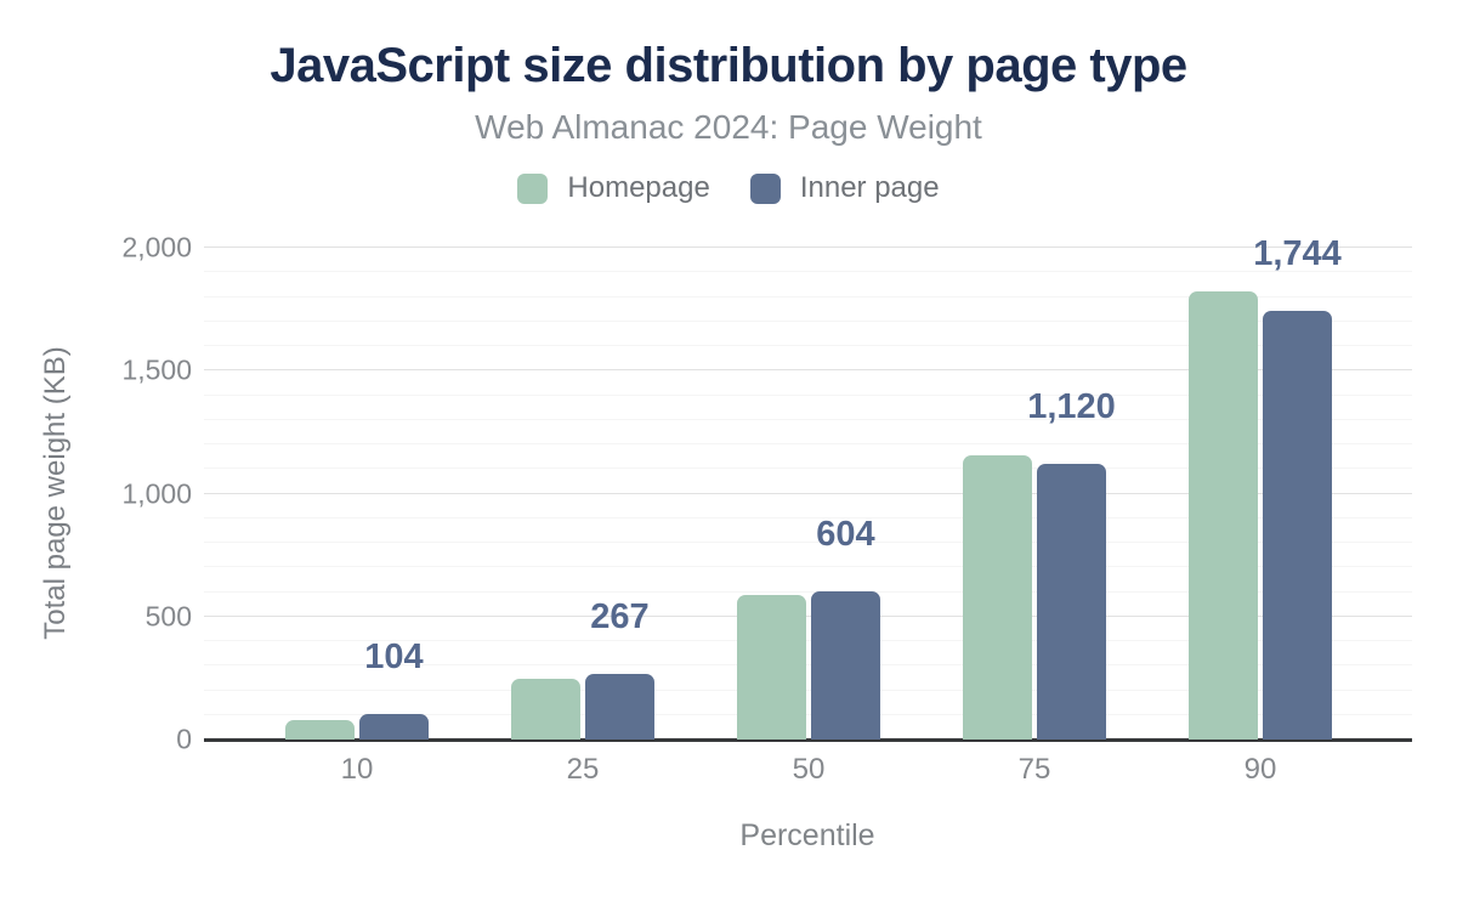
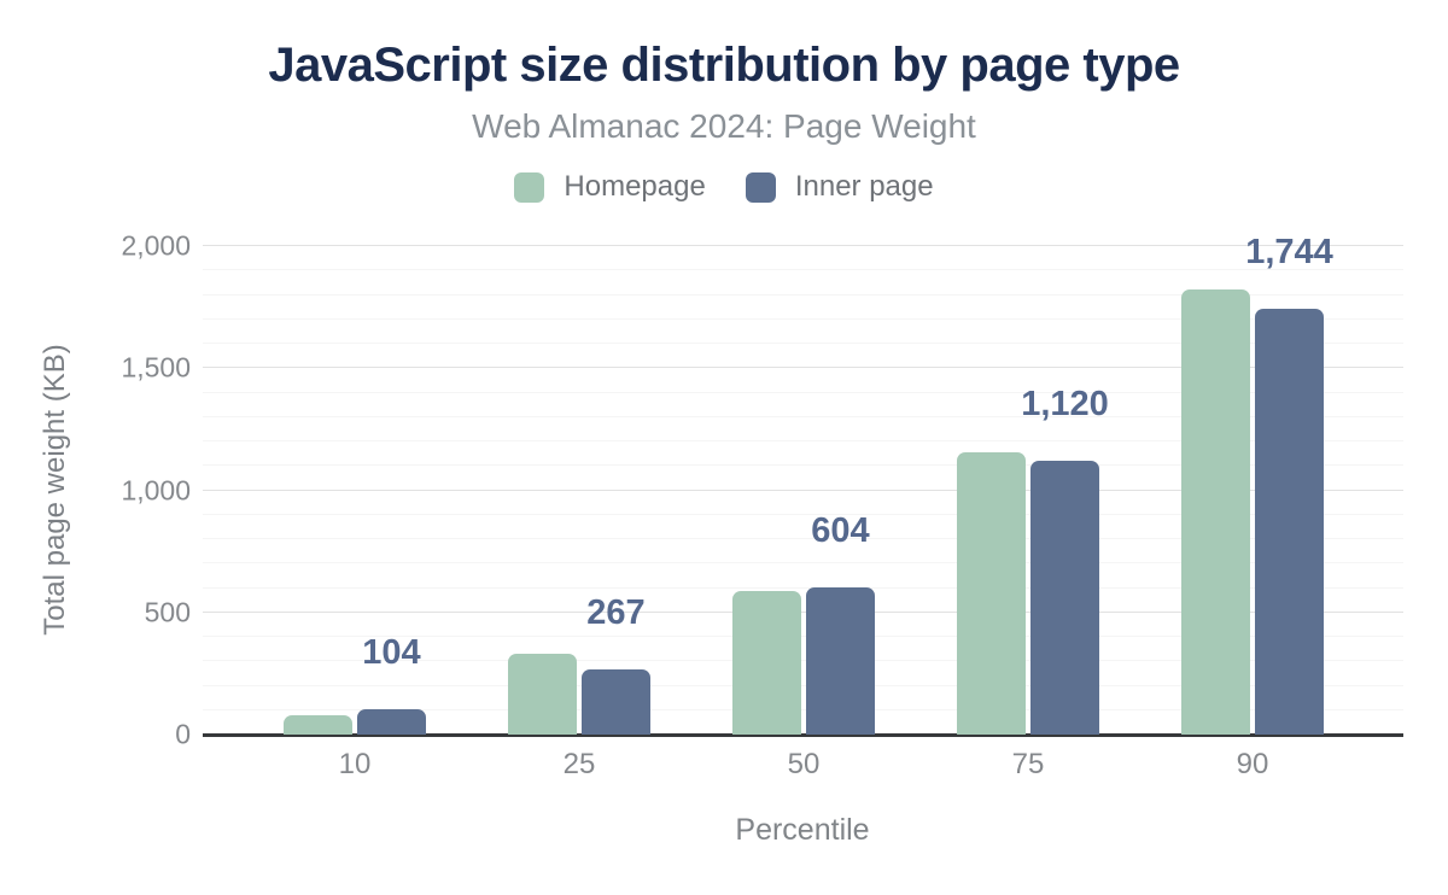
Homepage/25: 250 -> 330
